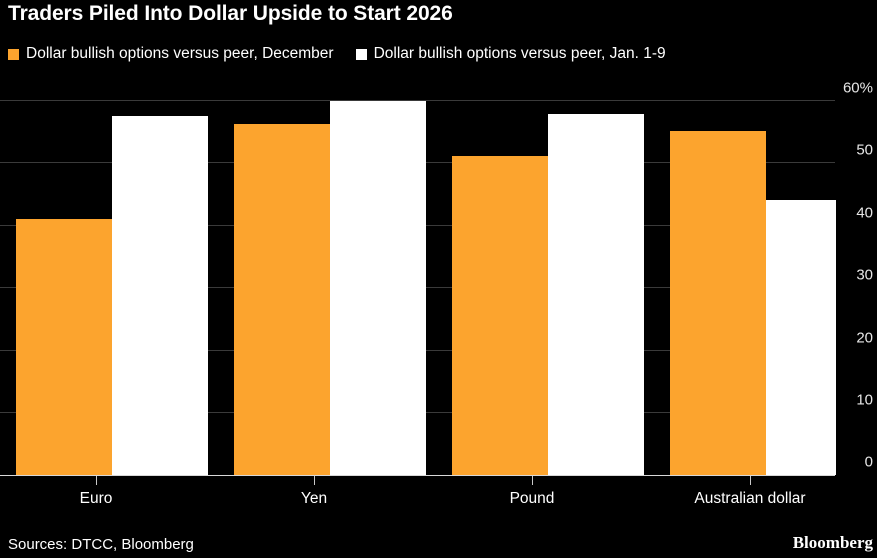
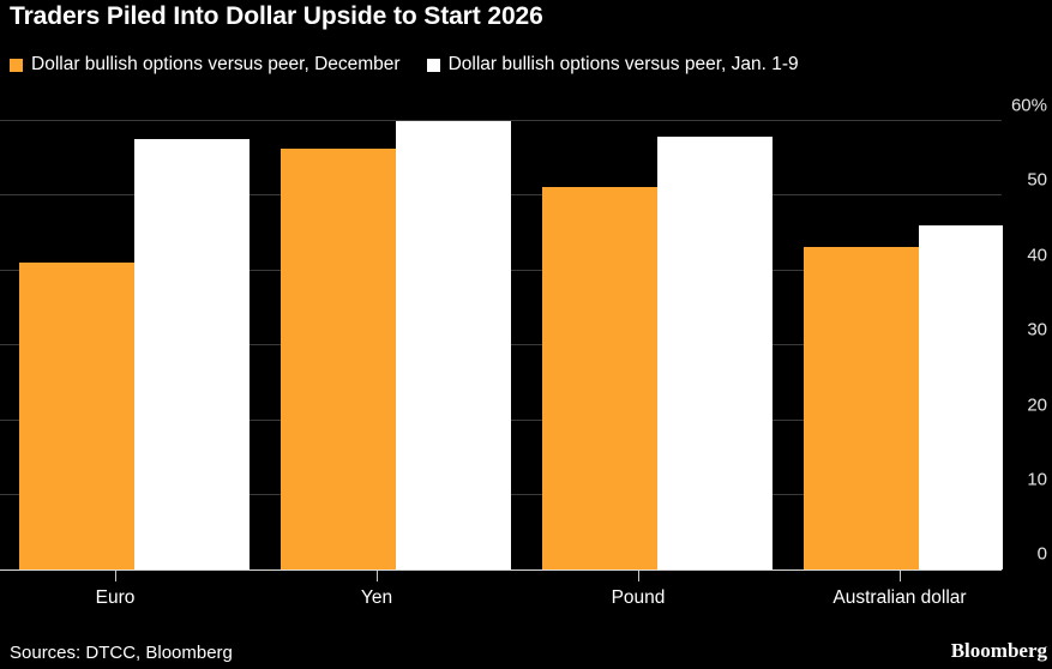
Dollar bullish options versus peer, December/Australian dollar: 55% -> 43%
Dollar bullish options versus peer, Jan. 1-9/Australian dollar: 44% -> 46%
